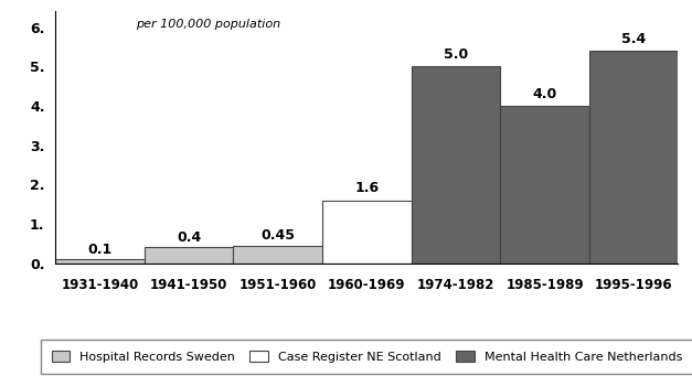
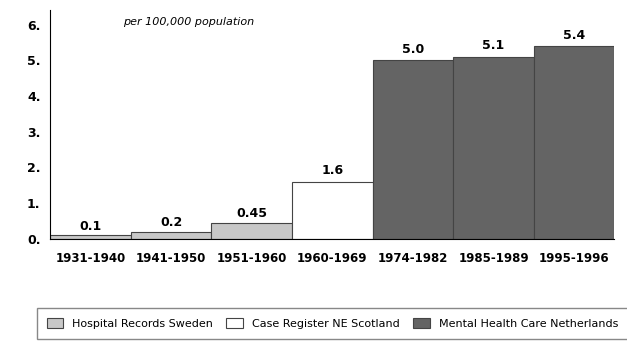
1941-1950: 0.4 -> 0.2
1985-1989: 4.0 -> 5.1
